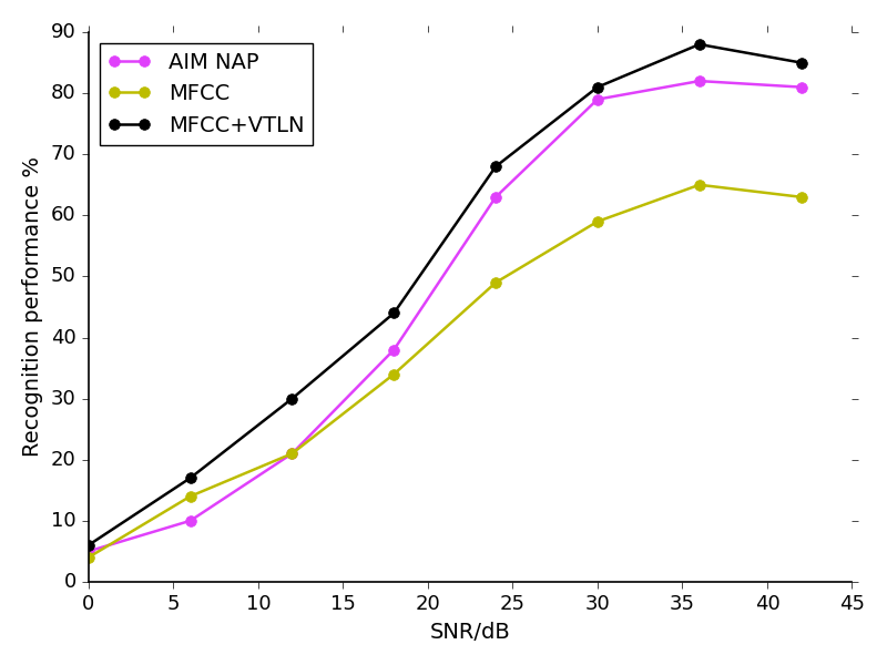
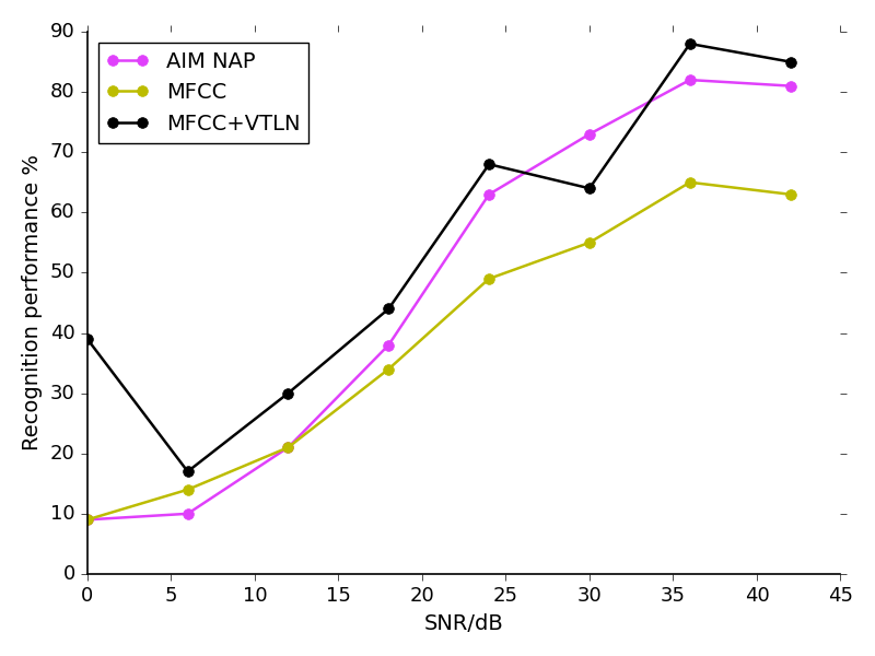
AIM NAP/0: 5 -> 9
MFCC/0: 4 -> 9
MFCC+VTLN/0: 6 -> 39
AIM NAP/30: 79 -> 73
MFCC/30: 59 -> 55
MFCC+VTLN/30: 81 -> 64
